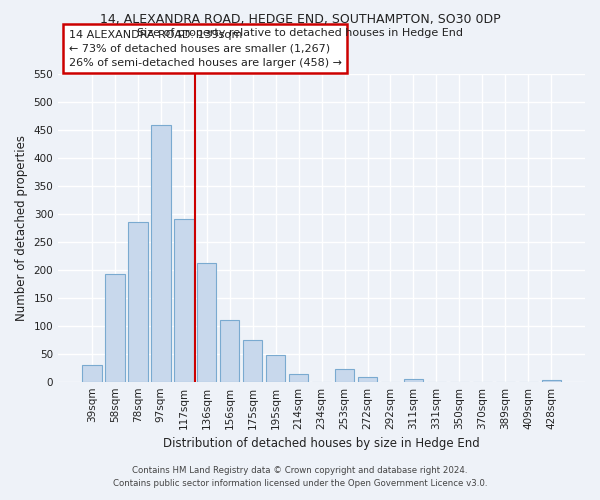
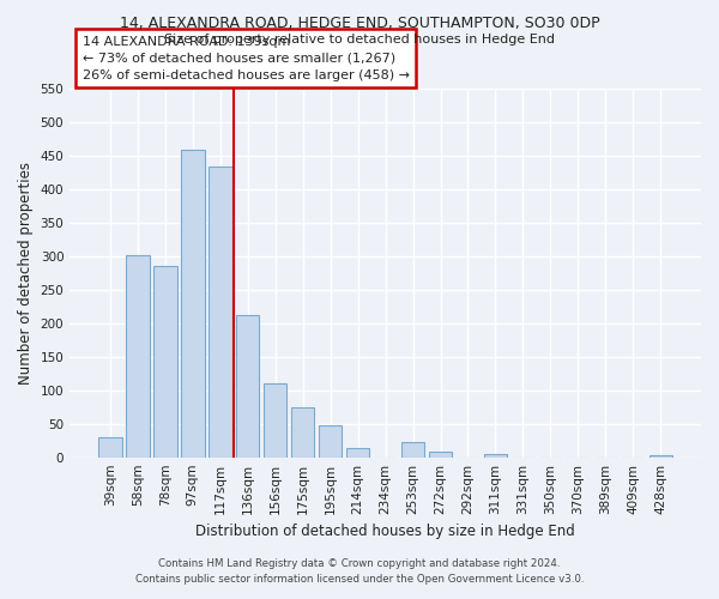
58sqm: 192 -> 302
117sqm: 290 -> 434
